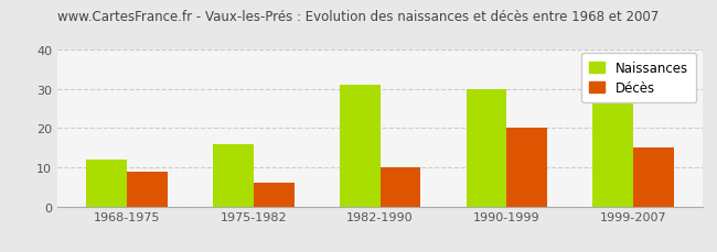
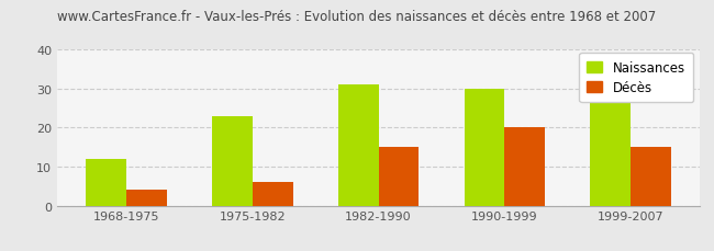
Décès/1968-1975: 9 -> 4
Naissances/1975-1982: 16 -> 23
Décès/1982-1990: 10 -> 15
